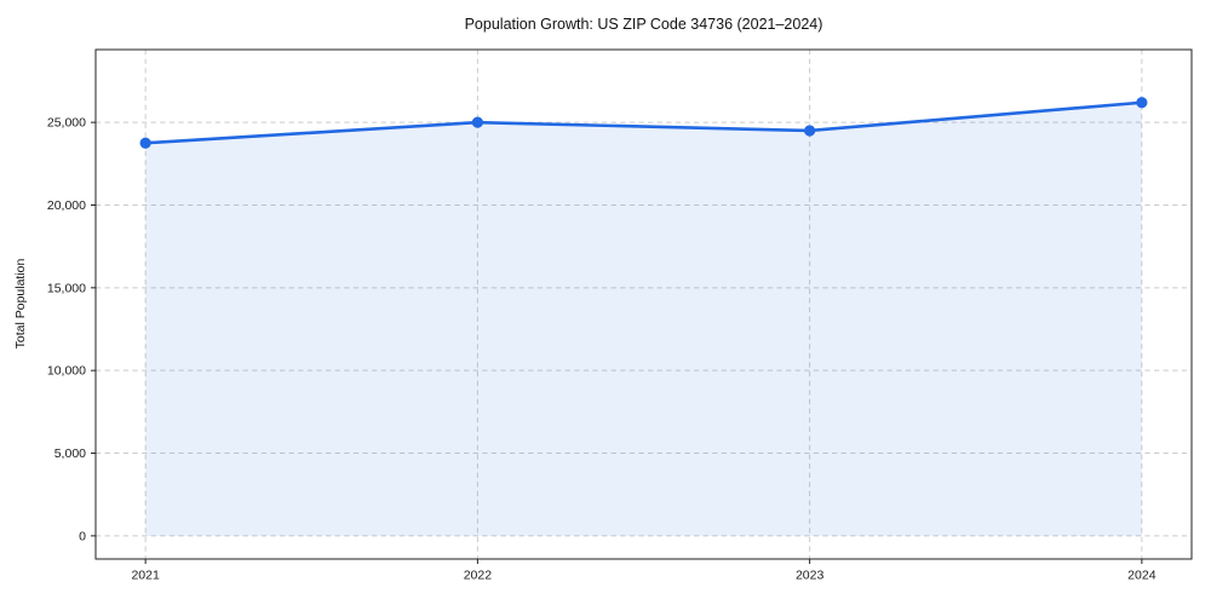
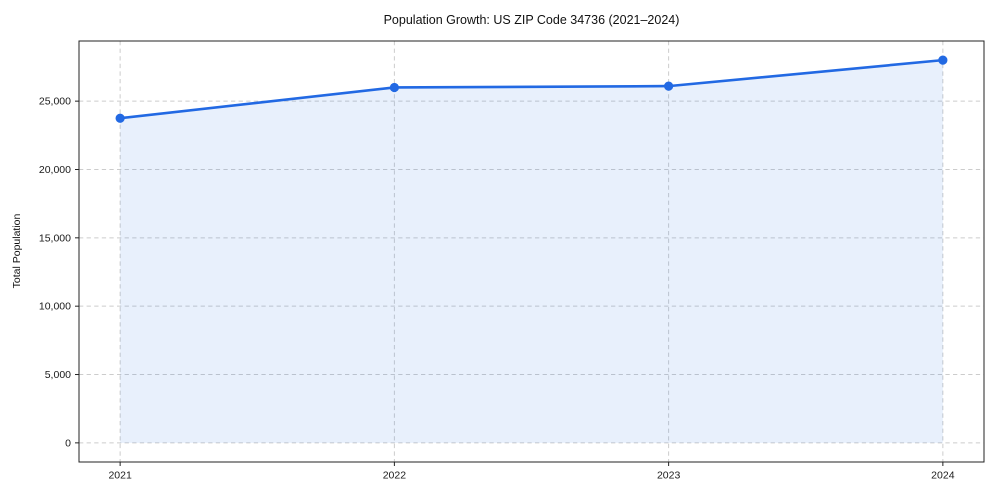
2022: 25000 -> 26000
2023: 24500 -> 26100
2024: 26200 -> 28000
